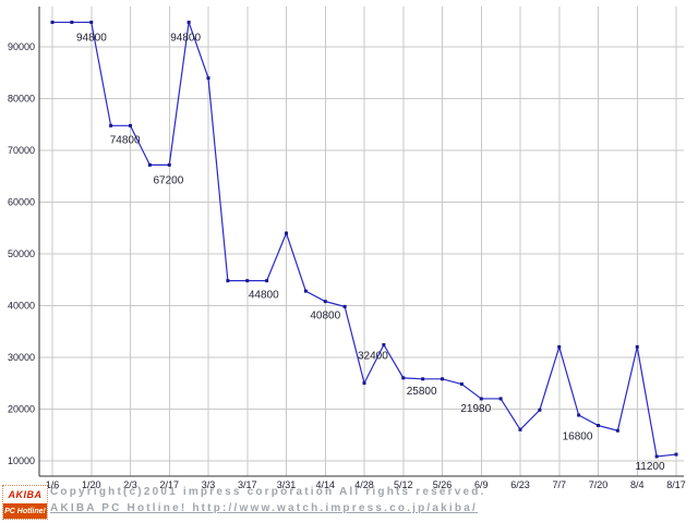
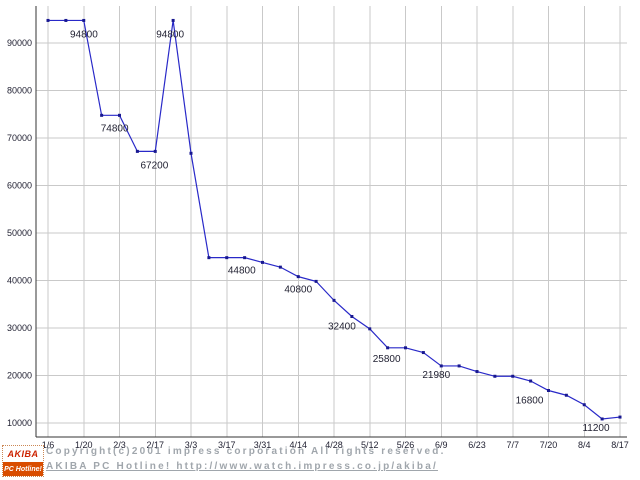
3/3: 84000 -> 67000
3/31: 54000 -> 44000
4/28: 25000 -> 36000
5/12: 26000 -> 30000
6/23: 16000 -> 21000
7/7: 32000 -> 20000
8/4: 32000 -> 14000
